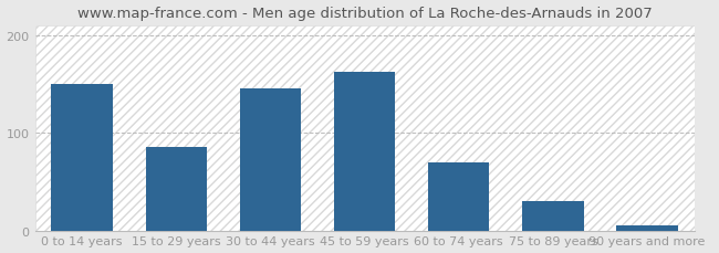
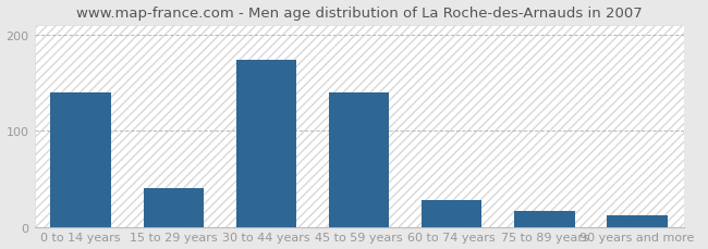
0 to 14 years: 150 -> 140
15 to 29 years: 85 -> 40
30 to 44 years: 145 -> 174
45 to 59 years: 162 -> 140
60 to 74 years: 70 -> 28
75 to 89 years: 30 -> 16
90 years and more: 5 -> 12
